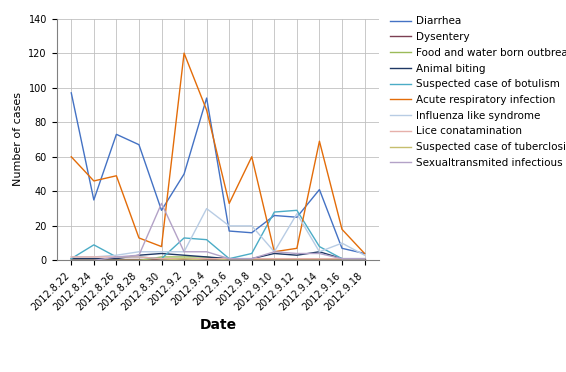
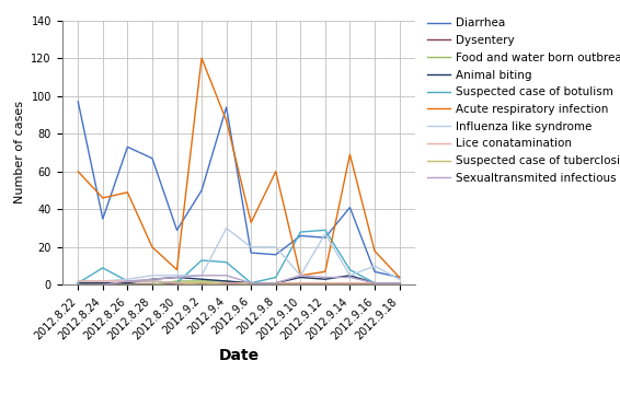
Acute respiratory infection/2012.8.28: 13 -> 20
Sexualtransmited infectious/2012.8.30: 33 -> 4
